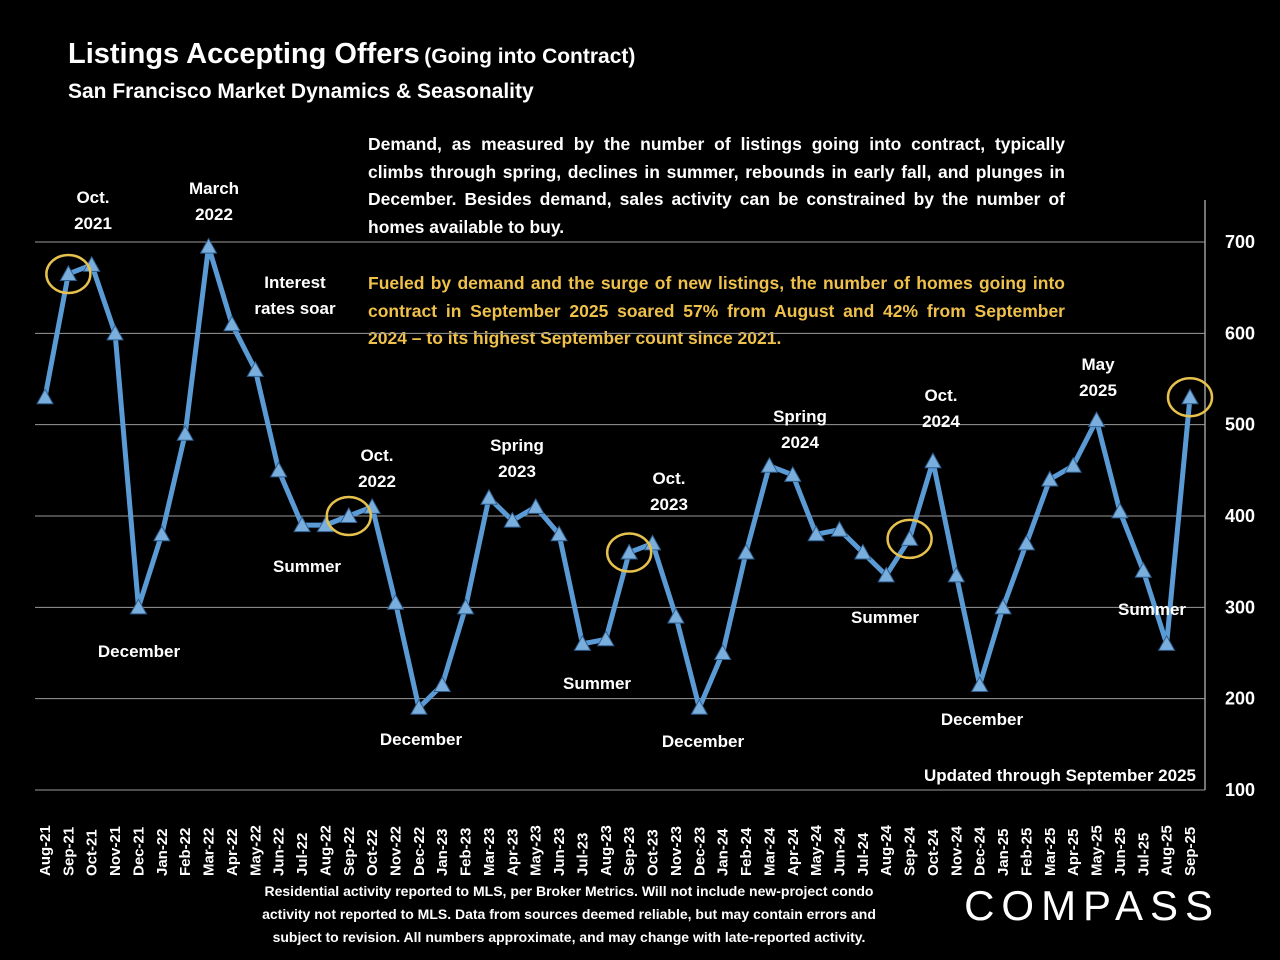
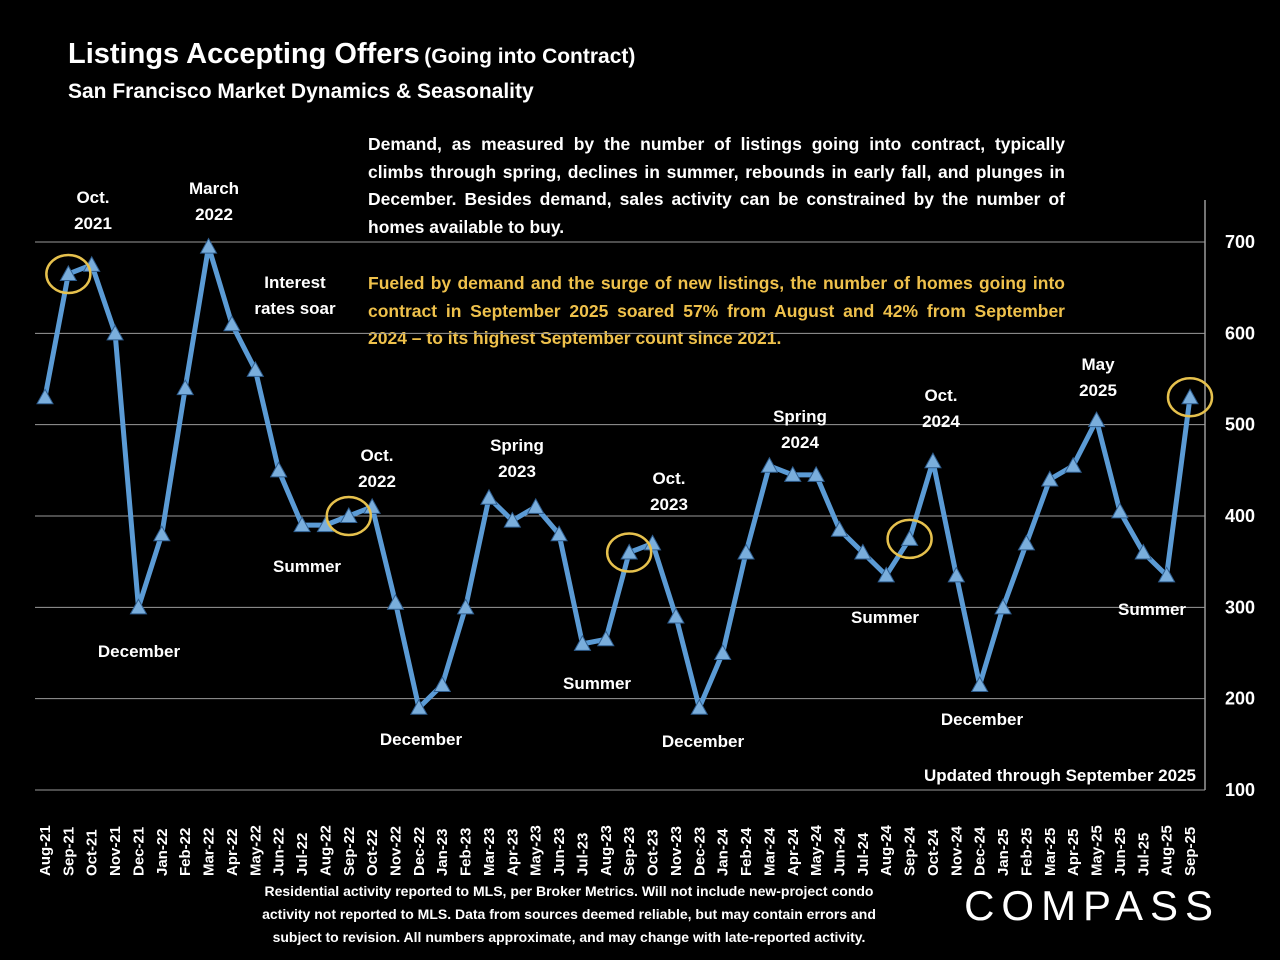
Feb-22: 490 -> 540
May-24: 380 -> 440
Jul-25: 340 -> 360
Aug-25: 260 -> 340
